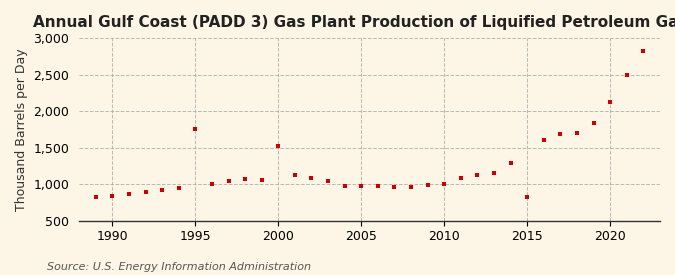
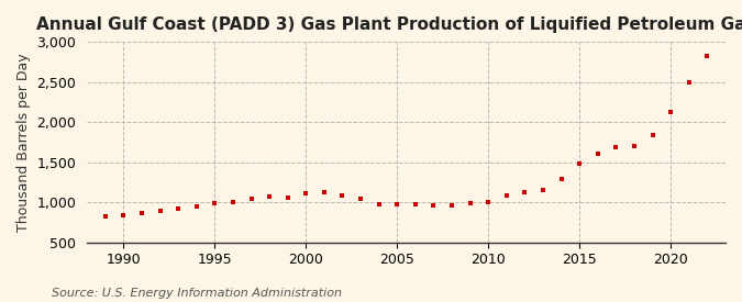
1995: 1,760 -> 990
2000: 1,520 -> 1,110
2015: 820 -> 1,480
